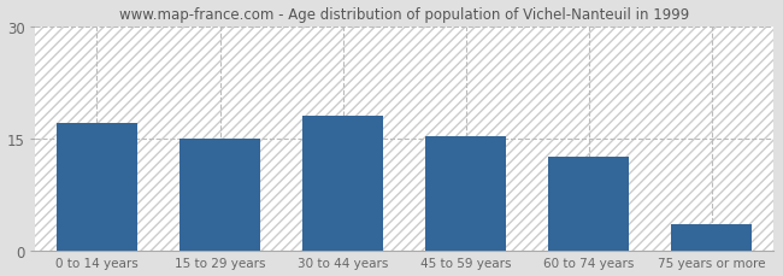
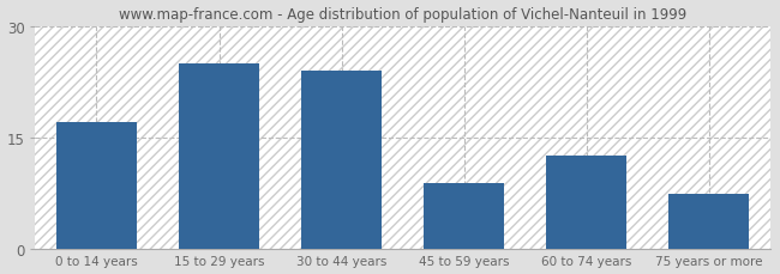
15 to 29 years: 15.0 -> 25.0
30 to 44 years: 18.0 -> 24.0
45 to 59 years: 15.3 -> 8.8
75 years or more: 3.5 -> 7.4
